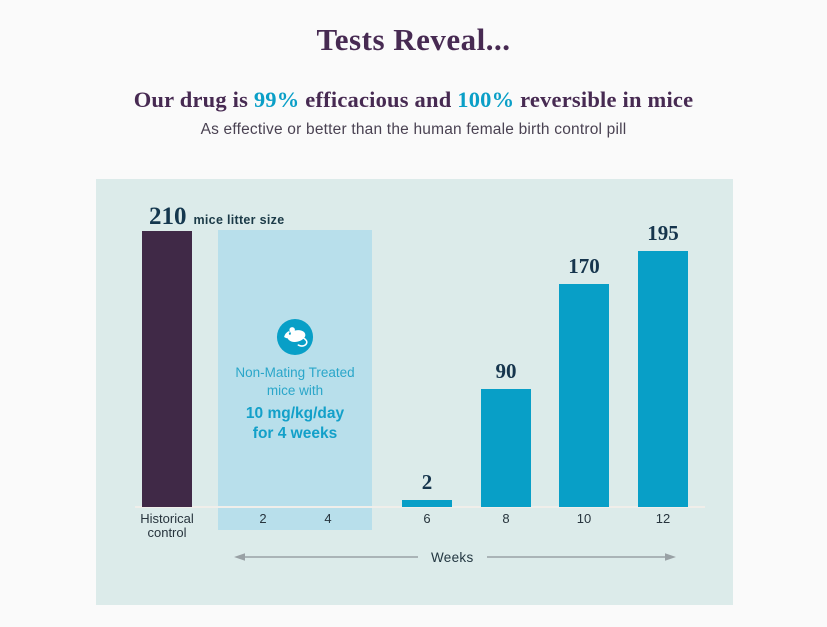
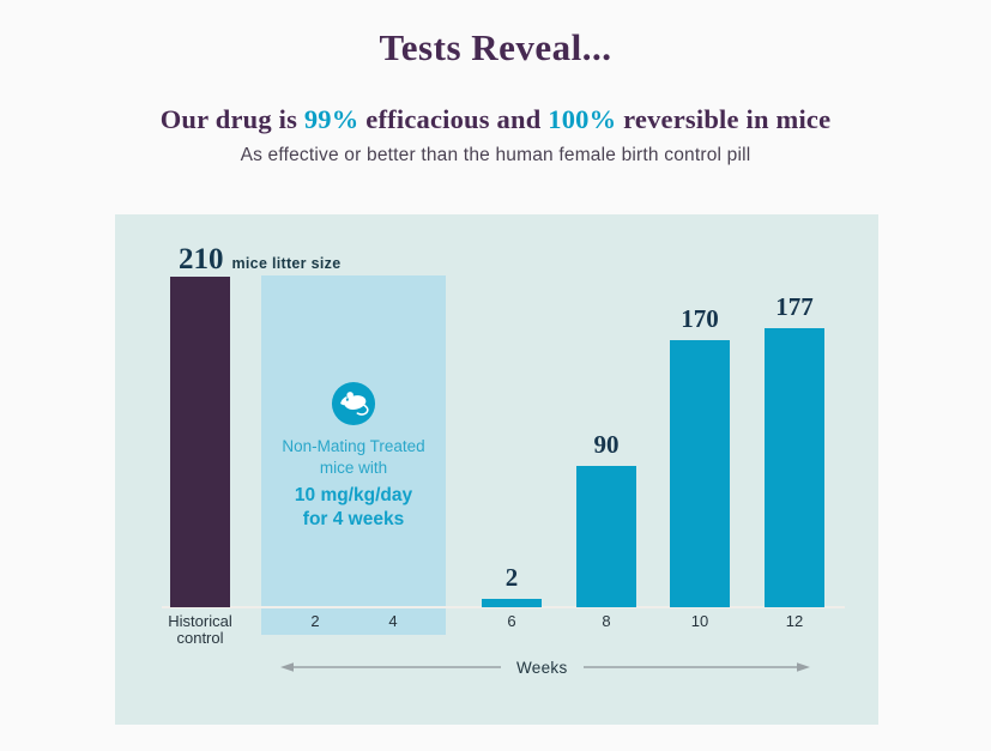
12: 195 -> 177
